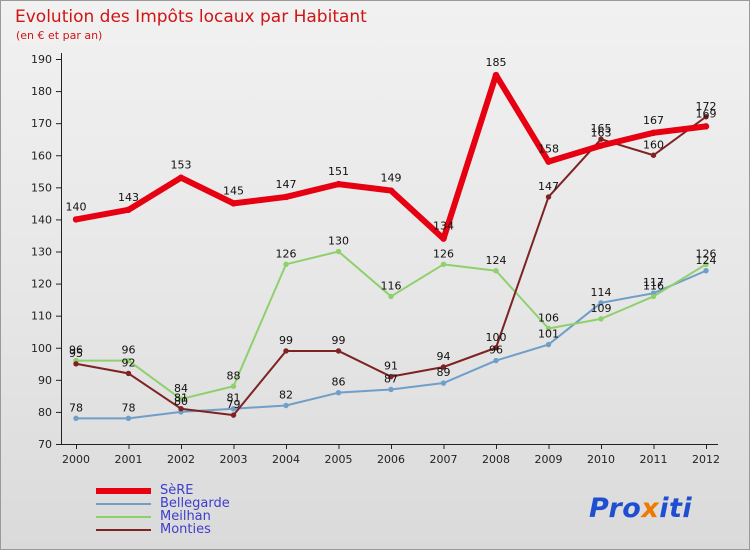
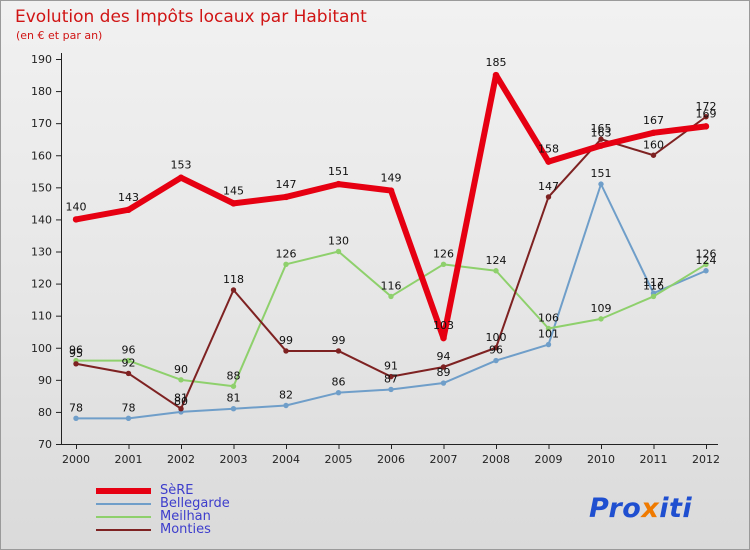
Meilhan/2002: 84 -> 90
Monties/2003: 79 -> 118
SèRE/2007: 134 -> 103
Bellegarde/2010: 114 -> 151
